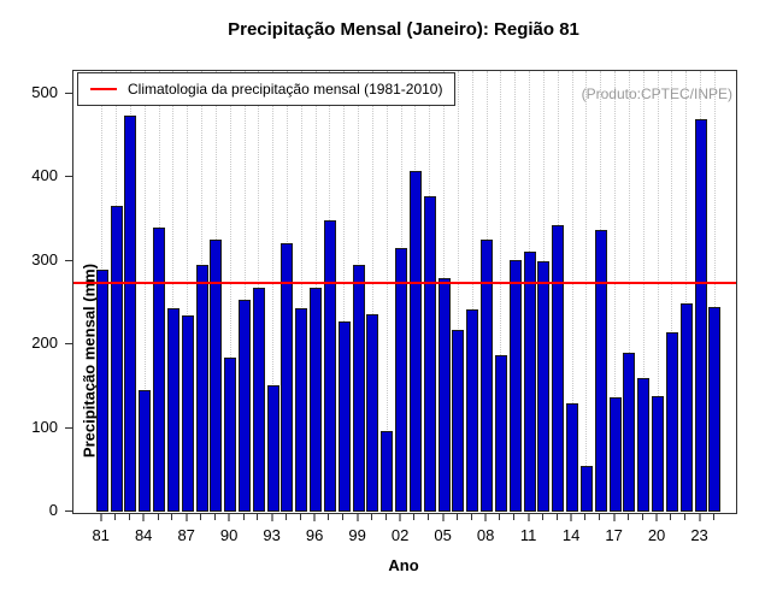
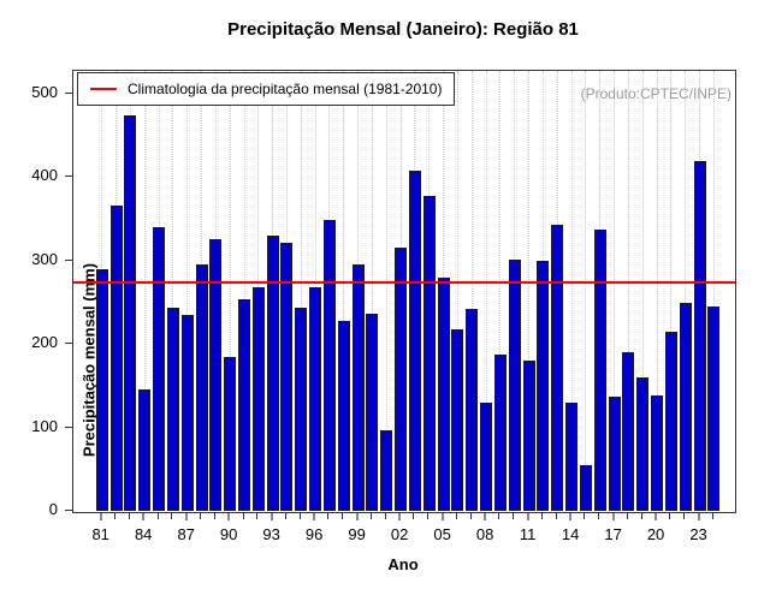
93: 150 -> 330
08: 330 -> 130
11: 310 -> 180
23: 470 -> 420
